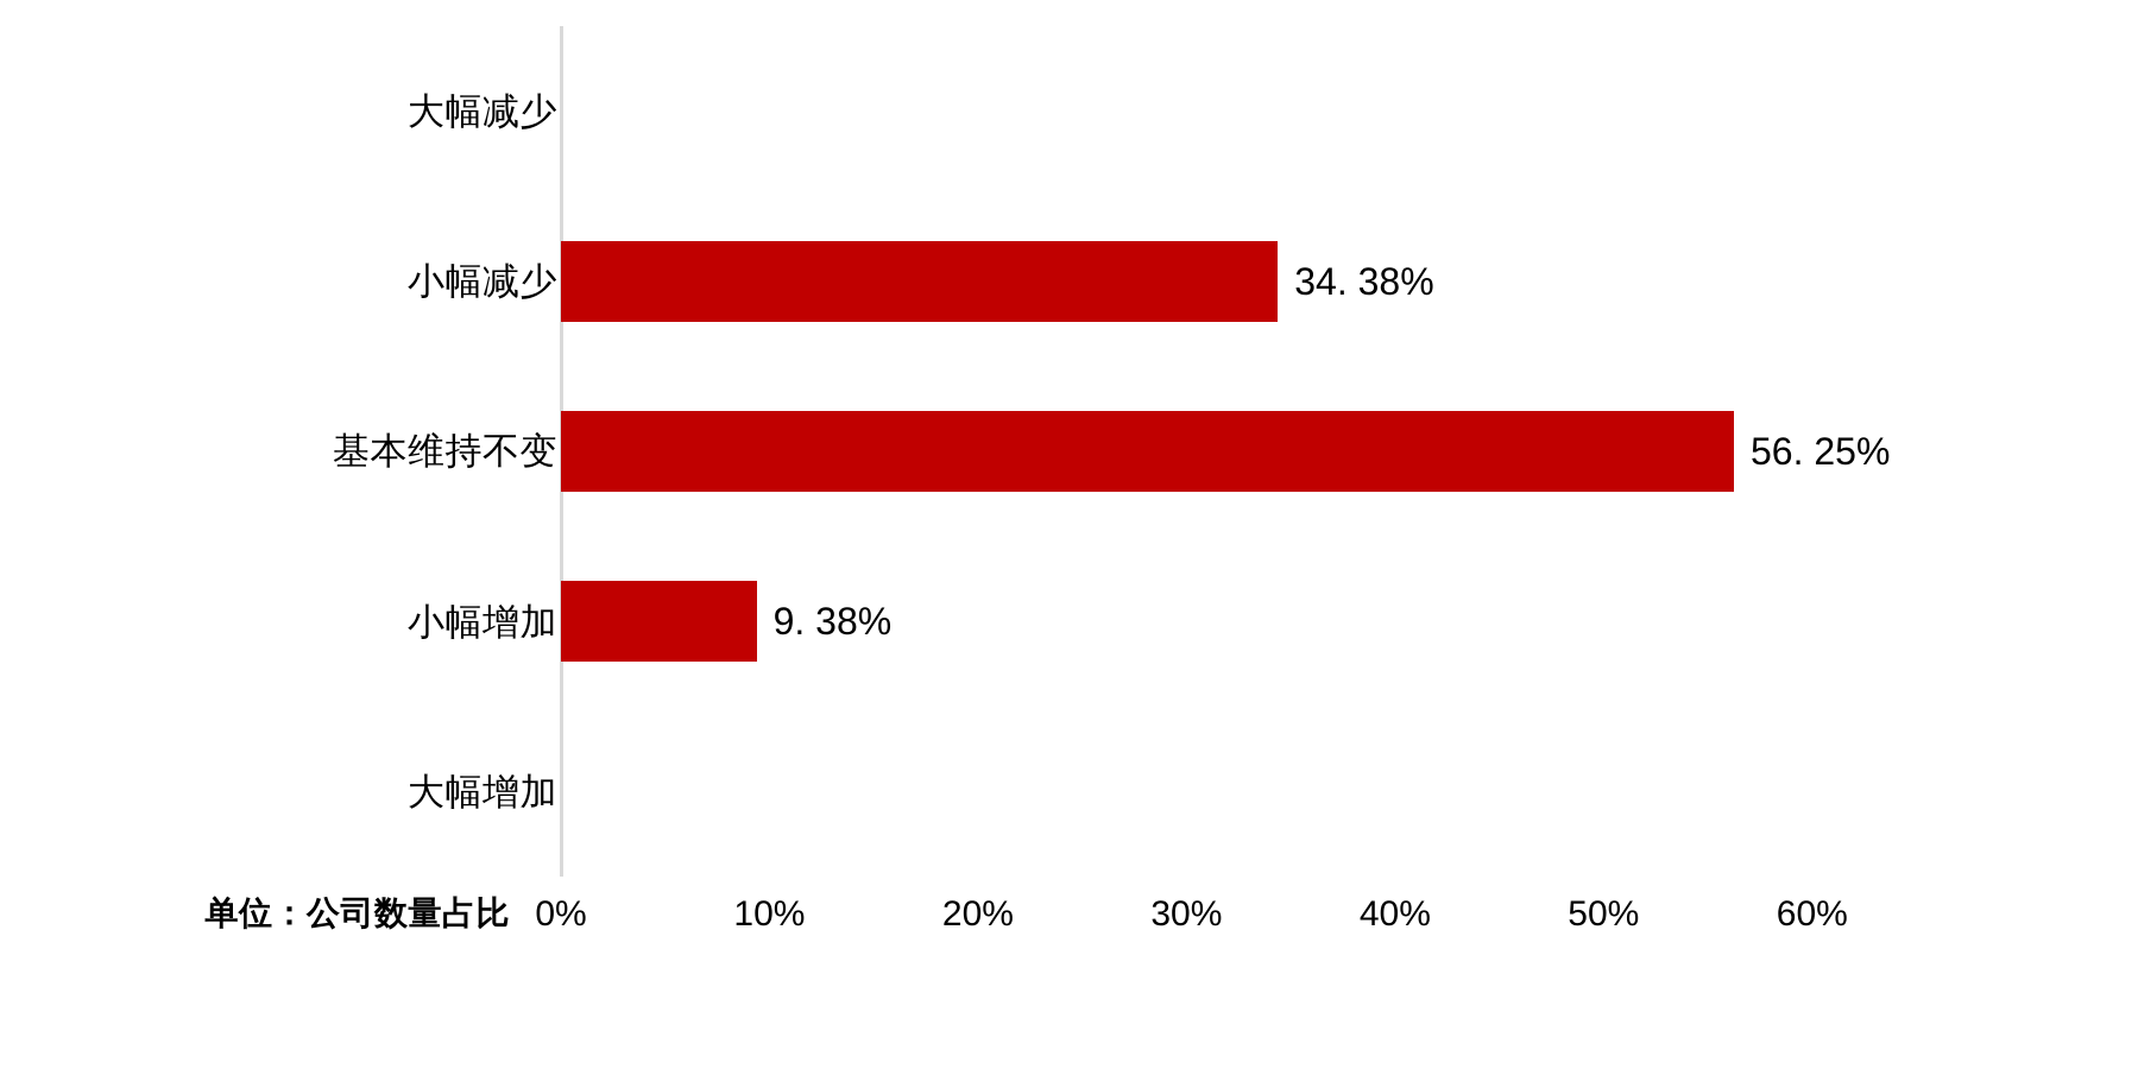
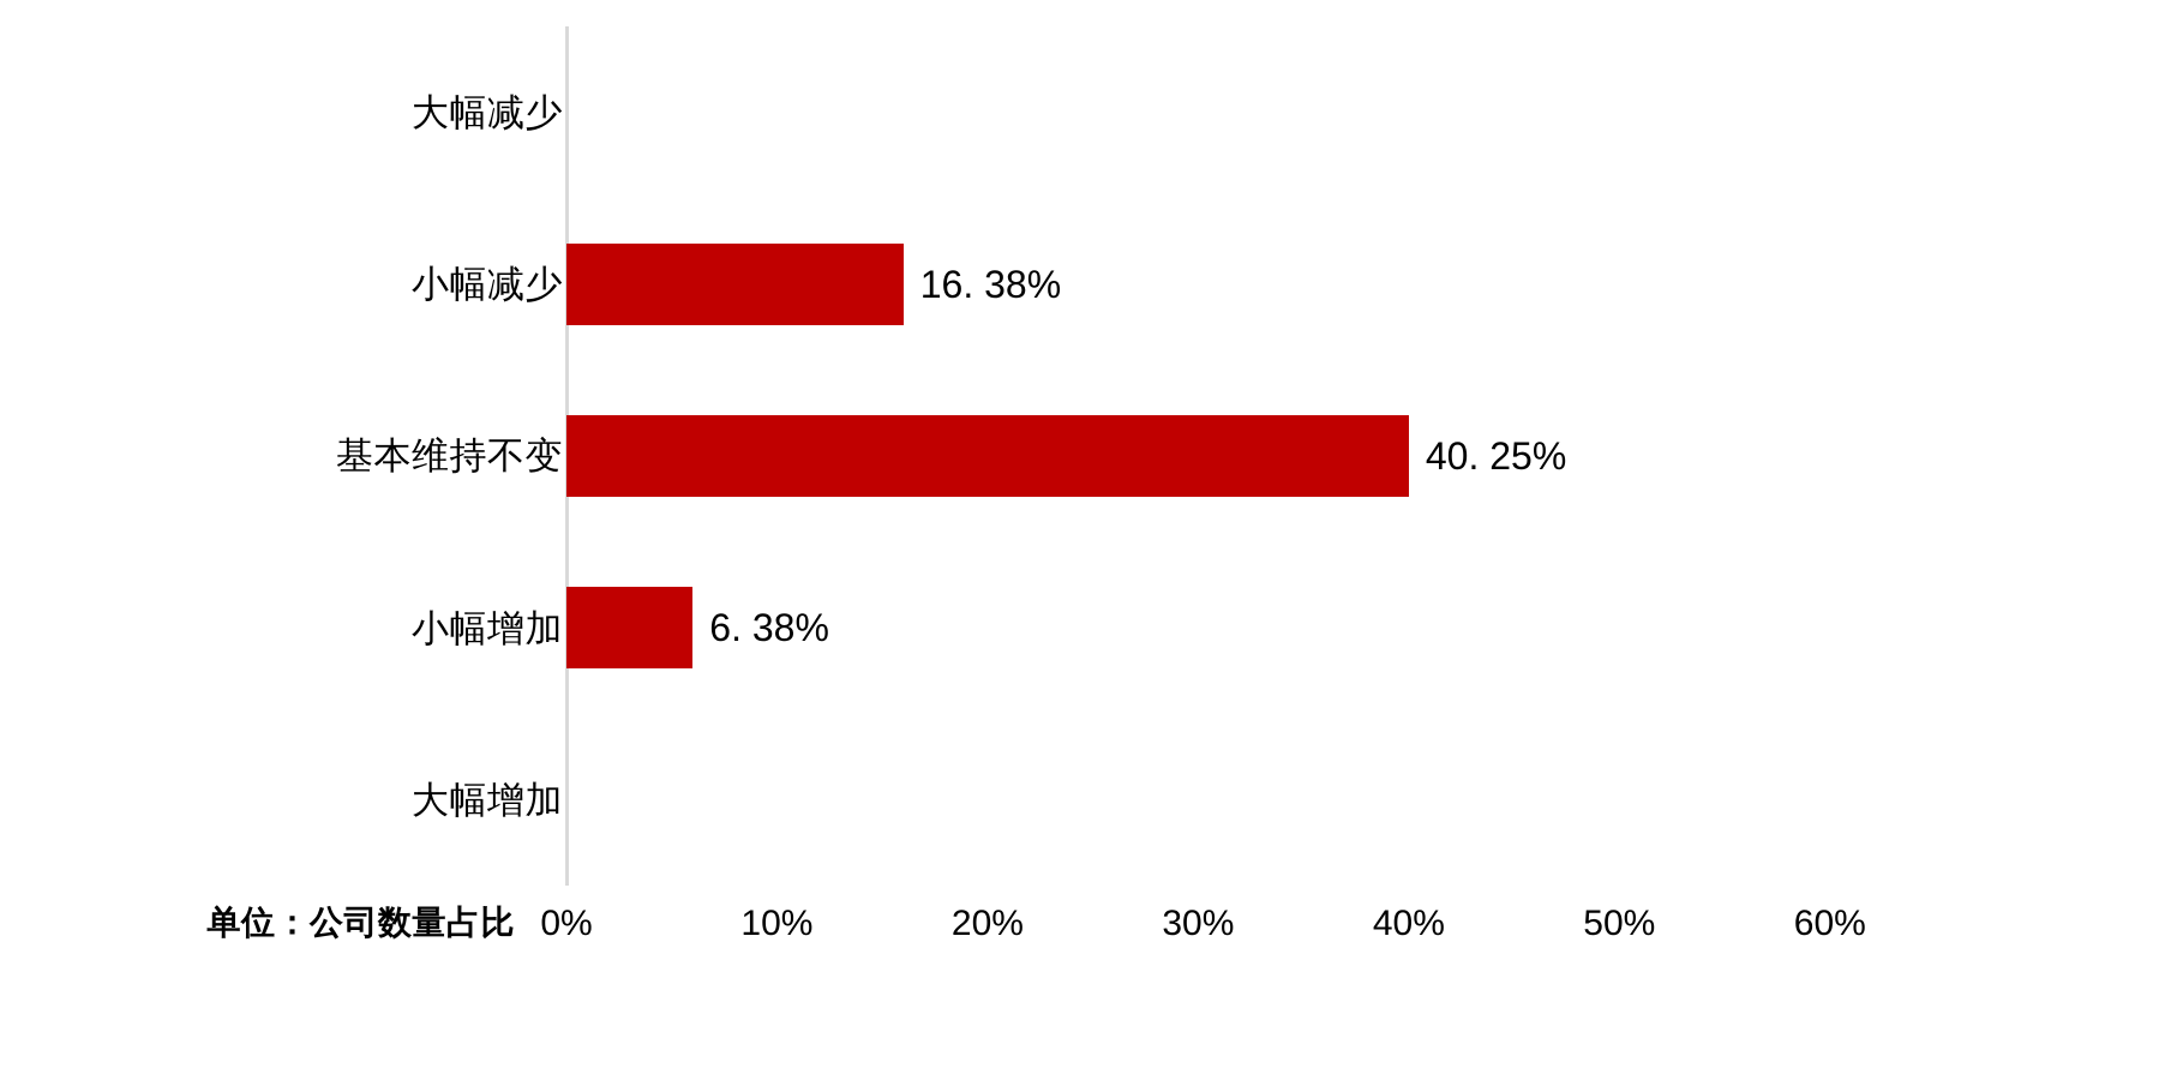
小幅减少: 34 -> 16
基本维持不变: 56 -> 40
小幅增加: 9 -> 6
